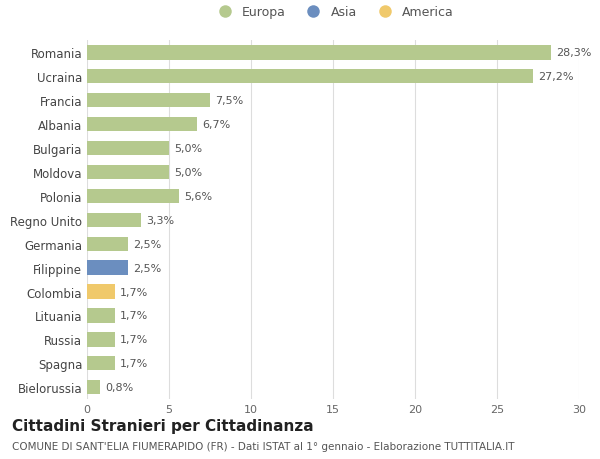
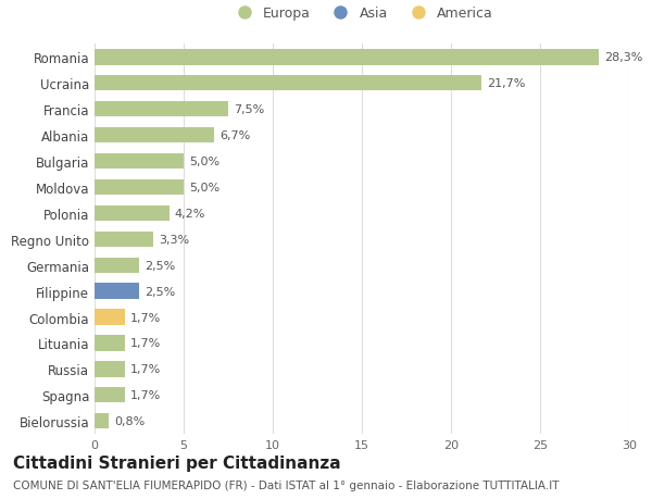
Ucraina: 27,2% -> 21,7%
Polonia: 5,6% -> 4,2%
